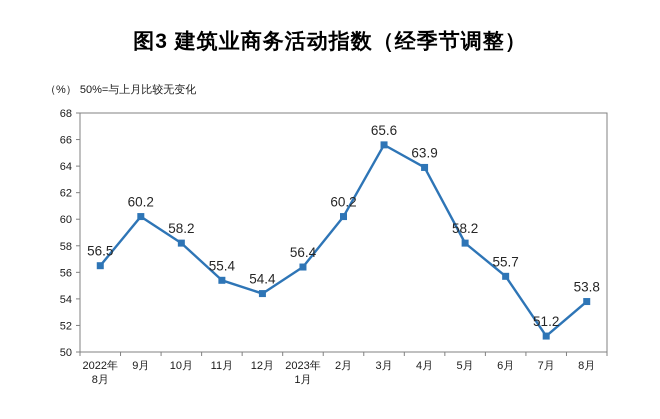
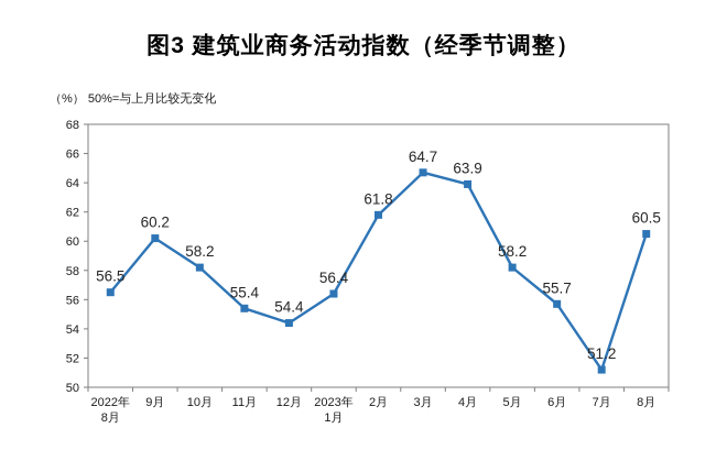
2月: 60.2 -> 61.8
3月: 65.6 -> 64.7
8月: 53.8 -> 60.5
